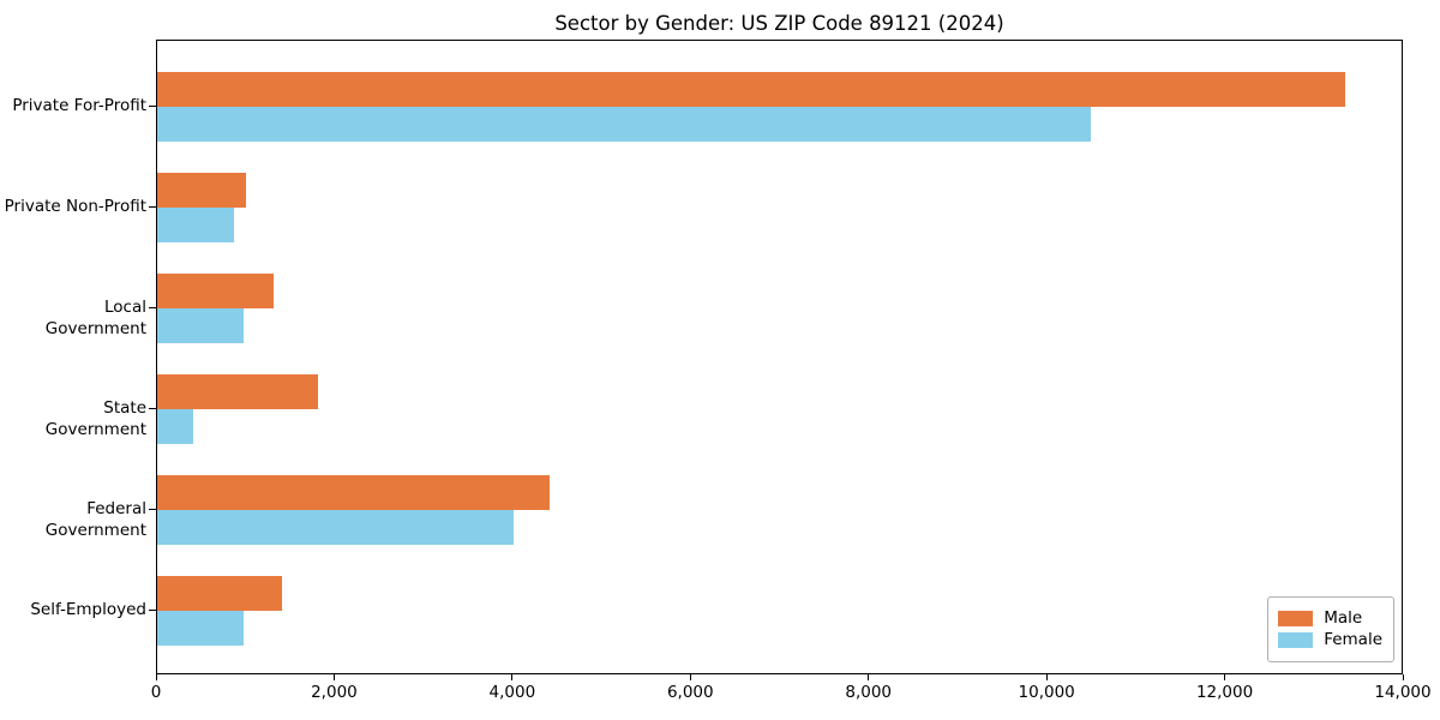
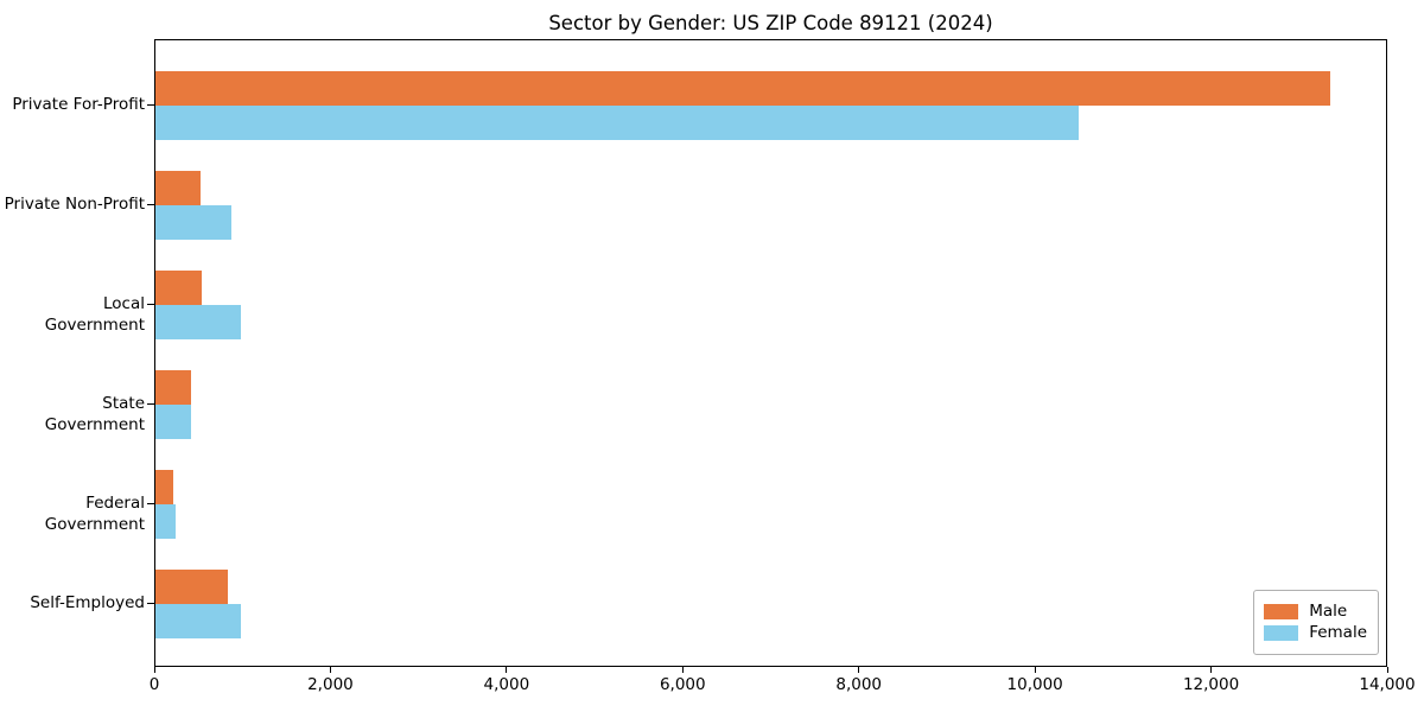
Male/Private Non-Profit: 1000 -> 500
Male/Local Government: 1300 -> 500
Male/State Government: 1800 -> 400
Male/Federal Government: 4400 -> 200
Female/Federal Government: 4000 -> 200
Male/Self-Employed: 1400 -> 800
